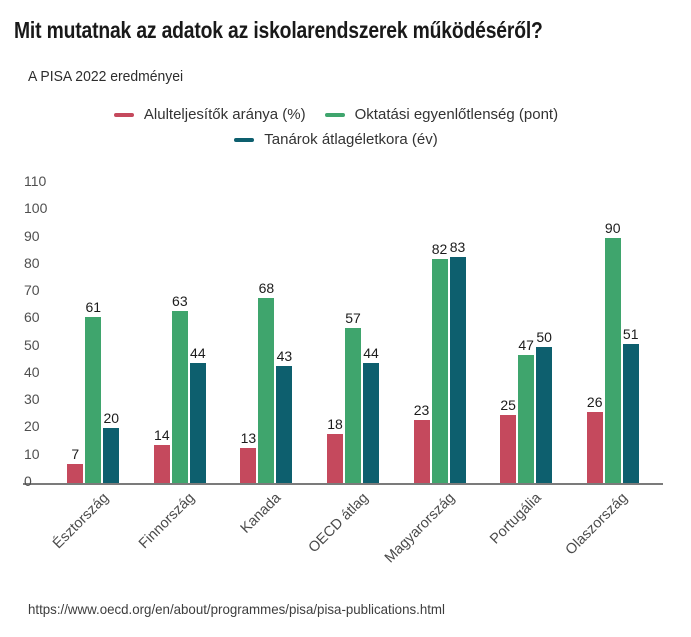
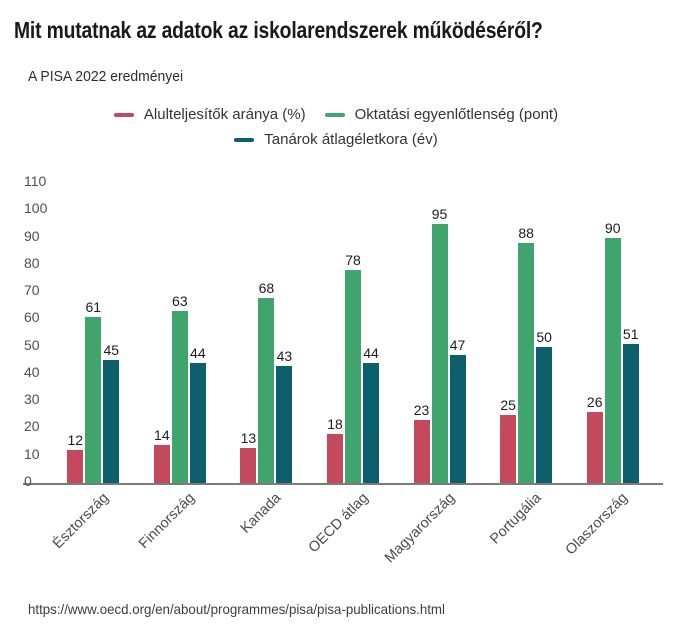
Alulteljesítők aránya (%)/Észtország: 7 -> 12
Tanárok átlagéletkora (év)/Észtország: 20 -> 45
Oktatási egyenlőtlenség (pont)/OECD átlag: 57 -> 78
Oktatási egyenlőtlenség (pont)/Magyarország: 82 -> 95
Tanárok átlagéletkora (év)/Magyarország: 83 -> 47
Oktatási egyenlőtlenség (pont)/Portugália: 47 -> 88
